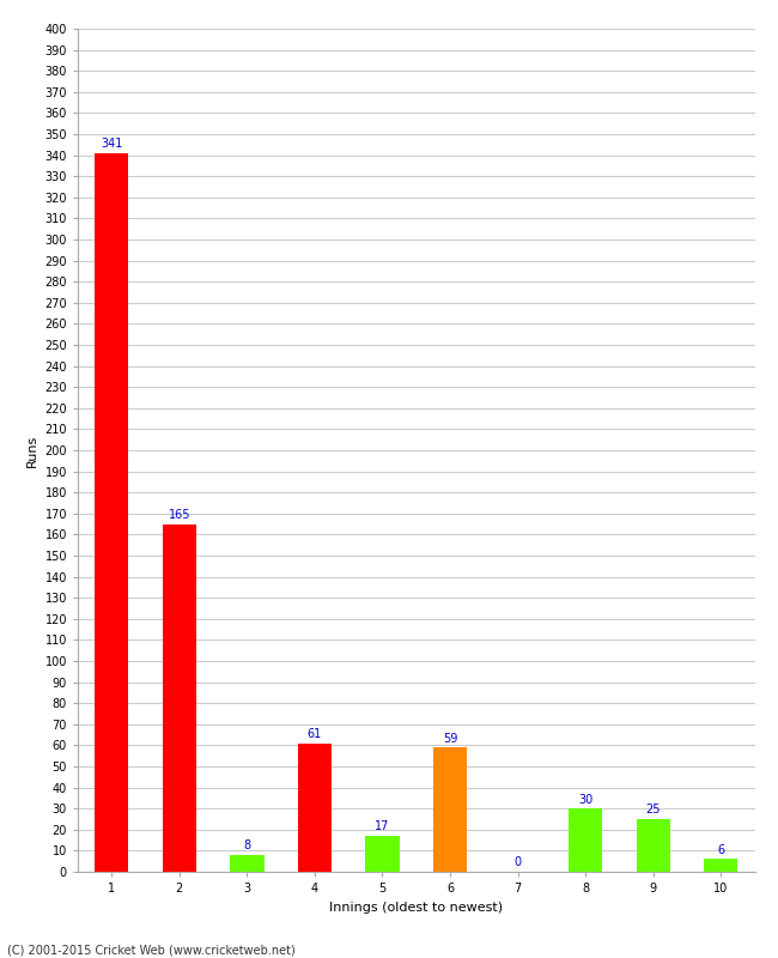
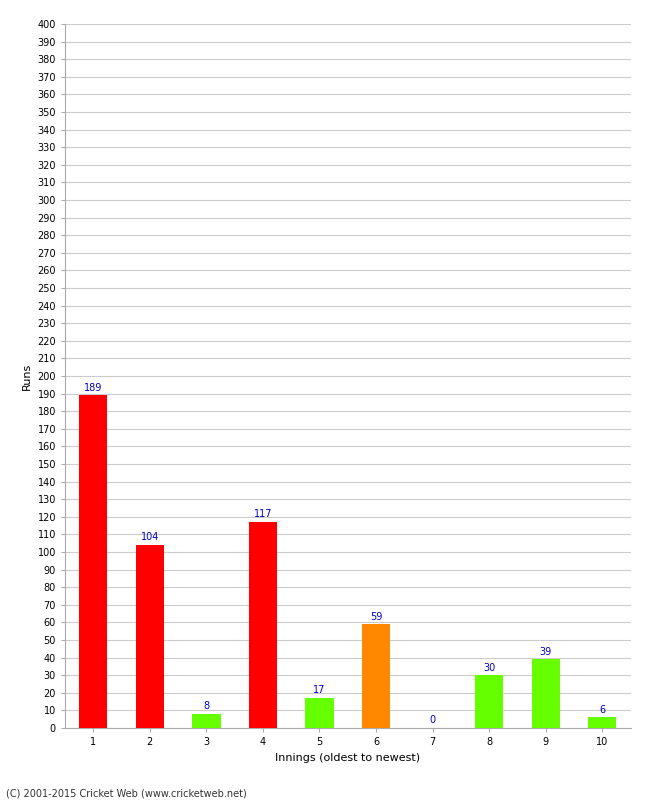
1: 341 -> 189
2: 165 -> 104
4: 61 -> 117
9: 25 -> 39
